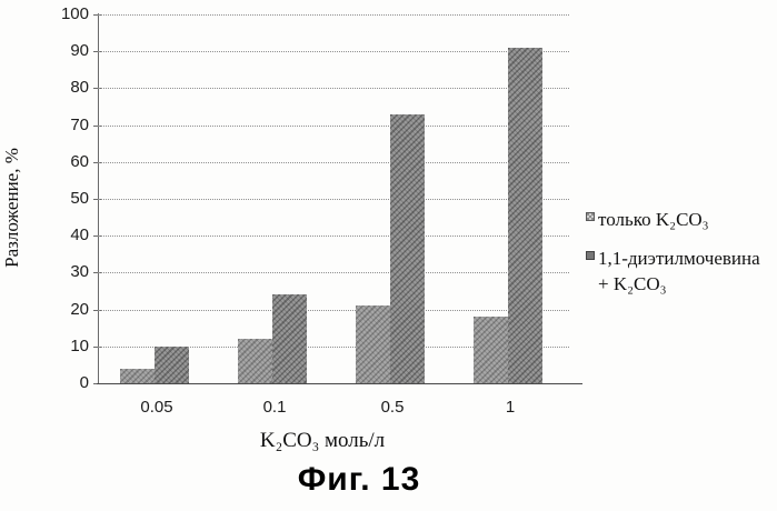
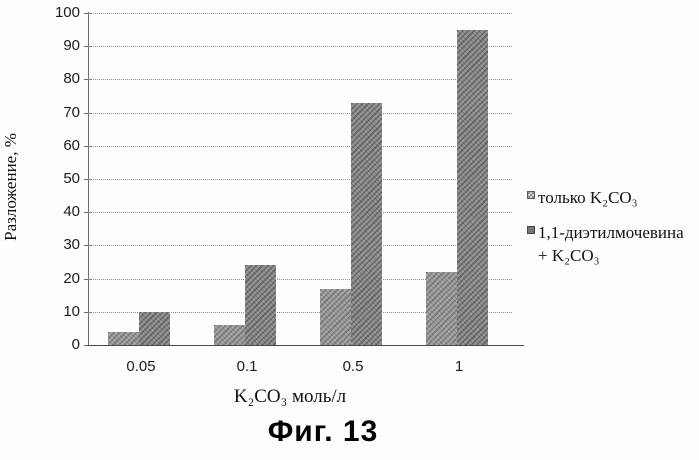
только K₂CO₃/0.1: 12 -> 6
только K₂CO₃/0.5: 21 -> 17
только K₂CO₃/1: 18 -> 22
1,1-диэтилмочевина + K₂CO₃/1: 91 -> 95
